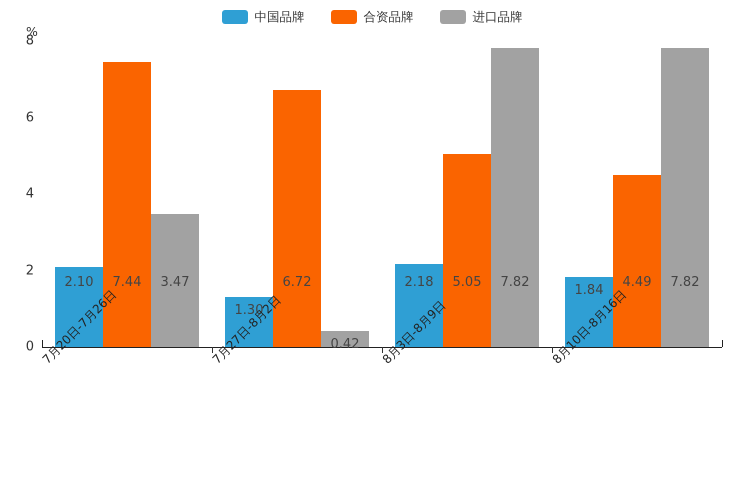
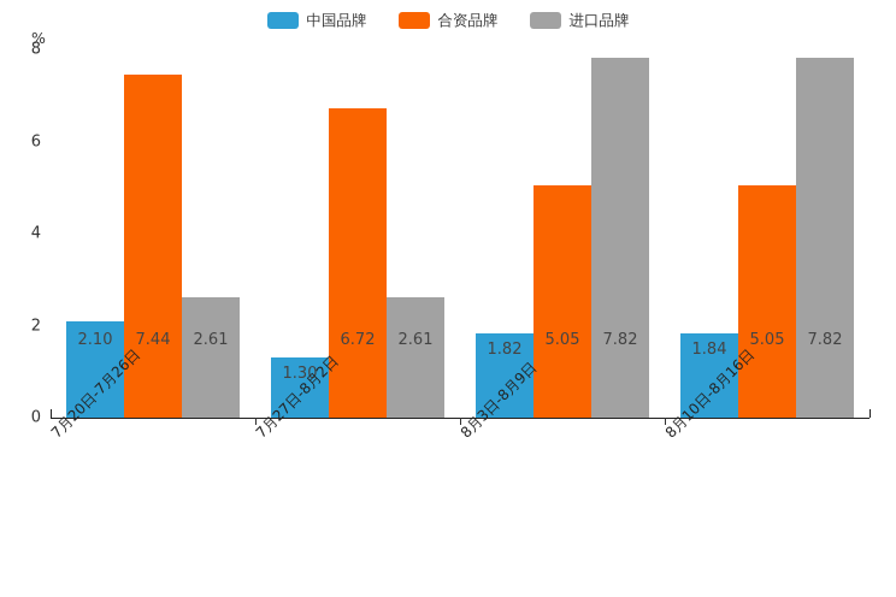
进口品牌/7月20日-7月26日: 3.47 -> 2.61
进口品牌/7月27日-8月2日: 0.42 -> 2.61
中国品牌/8月3日-8月9日: 2.18 -> 1.82
合资品牌/8月10日-8月16日: 4.49 -> 5.05
